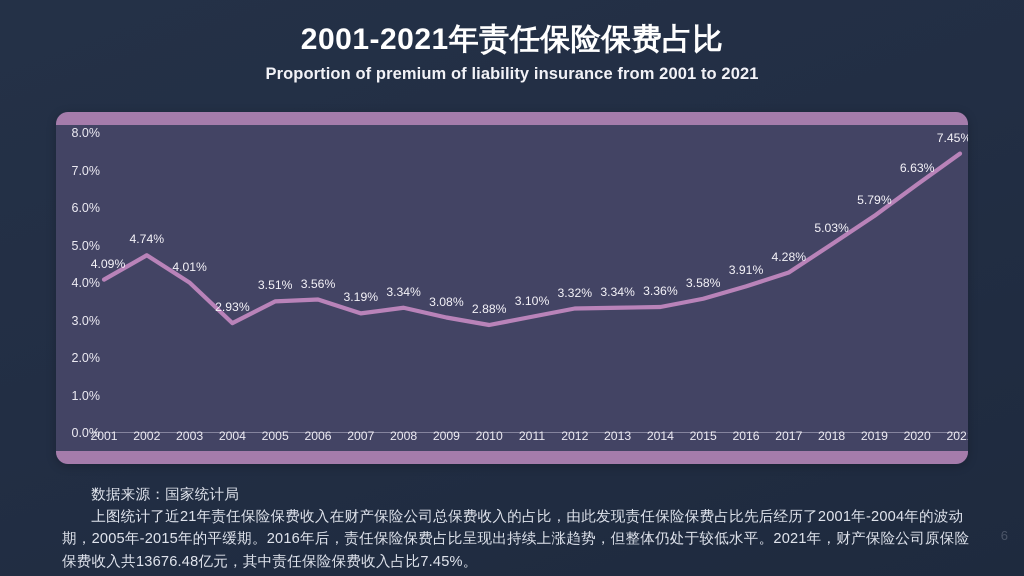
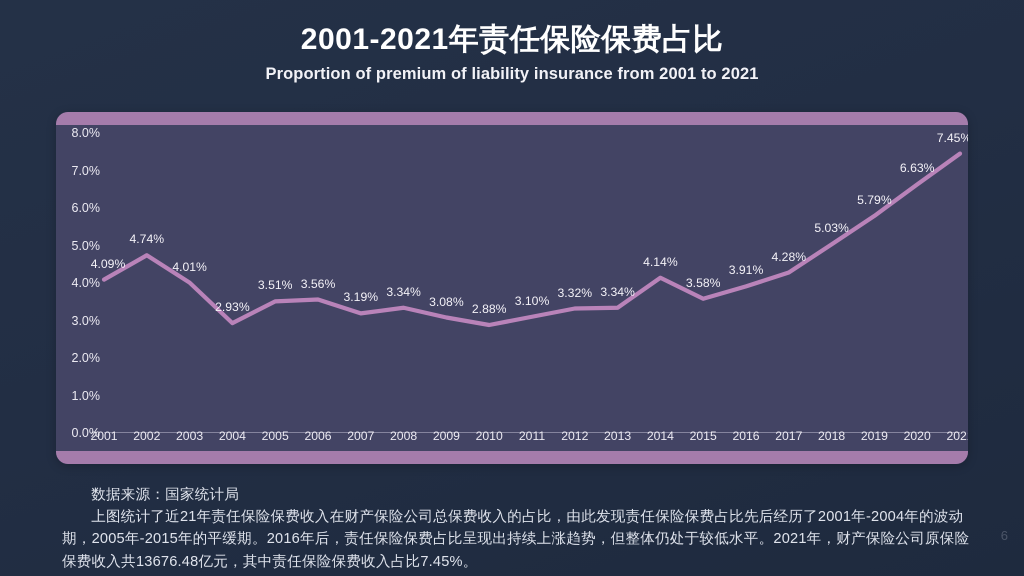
2014: 3.36% -> 4.14%
